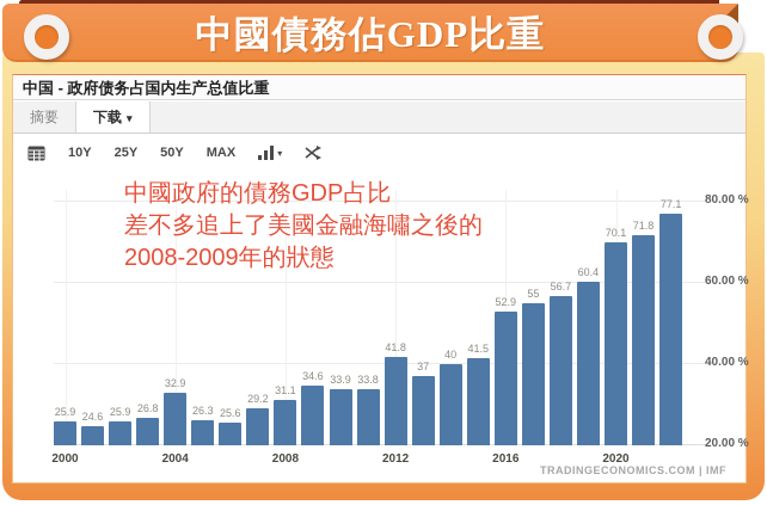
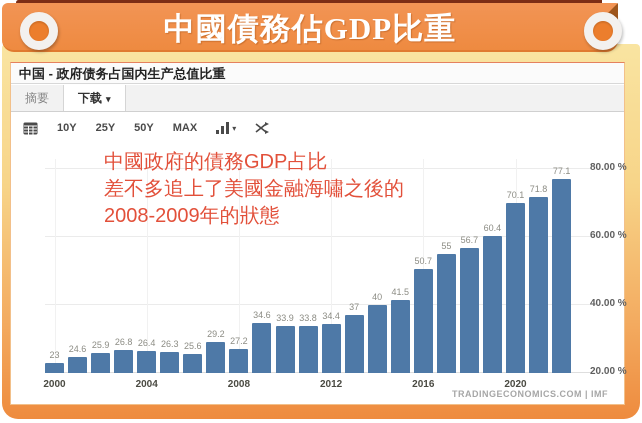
2000: 25.9 -> 23
2004: 32.9 -> 26.4
2008: 31.1 -> 27.2
2012: 41.8 -> 34.4
2016: 52.9 -> 50.7
